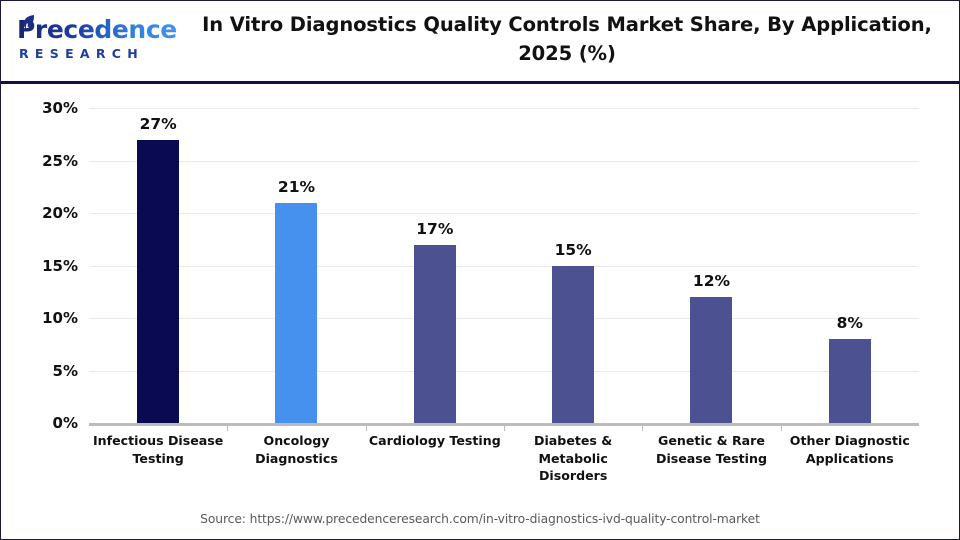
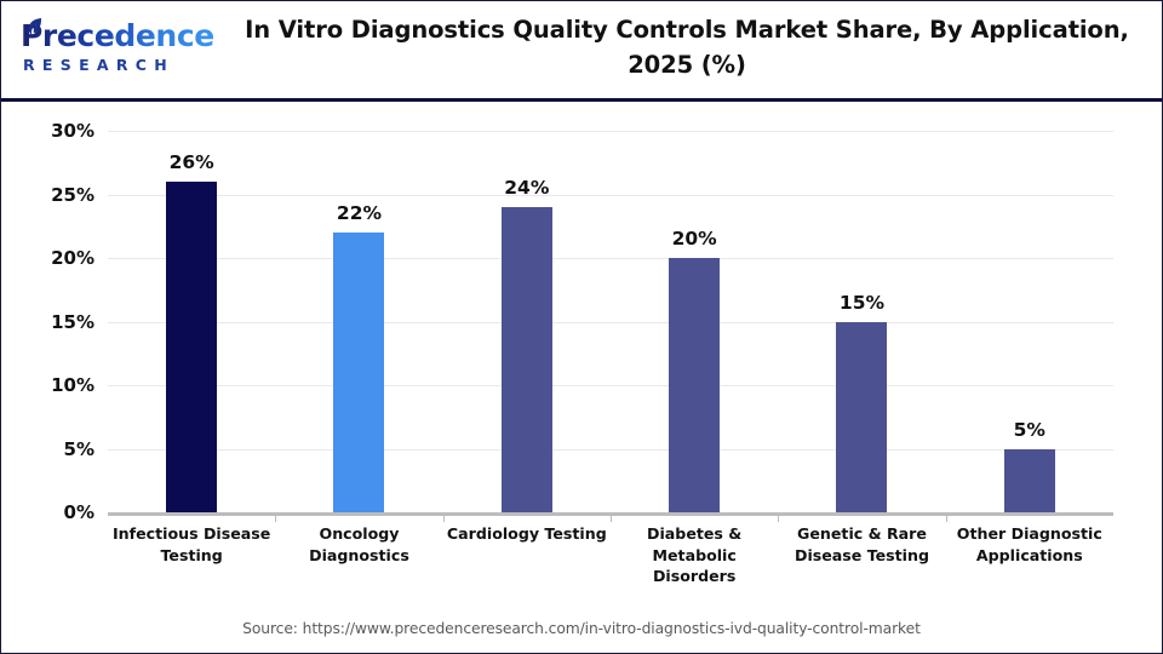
Infectious Disease Testing: 27% -> 26%
Oncology Diagnostics: 21% -> 22%
Cardiology Testing: 17% -> 24%
Diabetes & Metabolic Disorders: 15% -> 20%
Genetic & Rare Disease Testing: 12% -> 15%
Other Diagnostic Applications: 8% -> 5%
